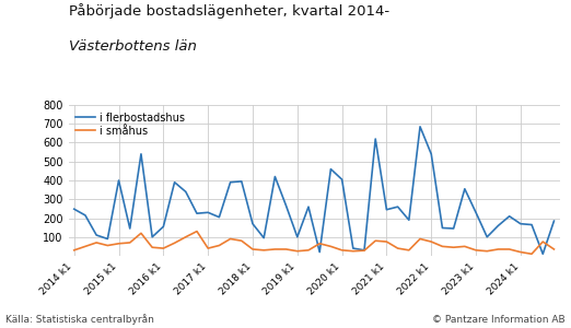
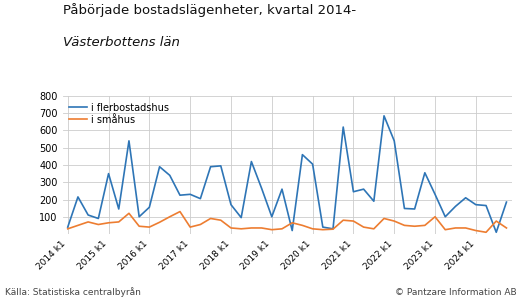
i flerbostadshus/2014 k1: 250 -> 40
i flerbostadshus/2015 k1: 400 -> 350
i småhus/2023 k1: 30 -> 100
